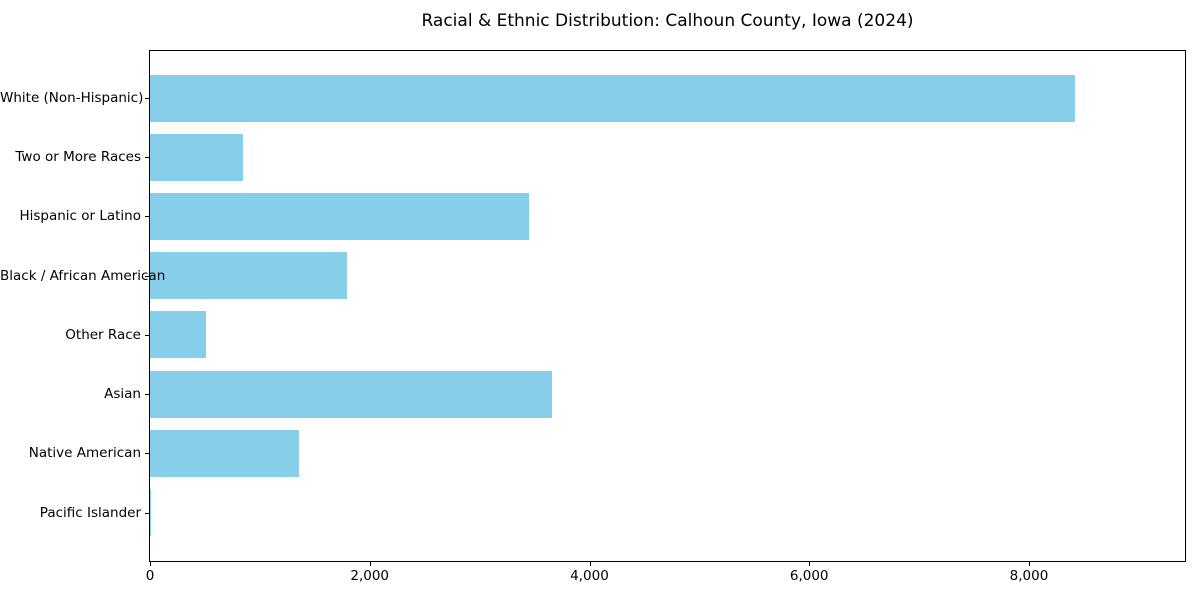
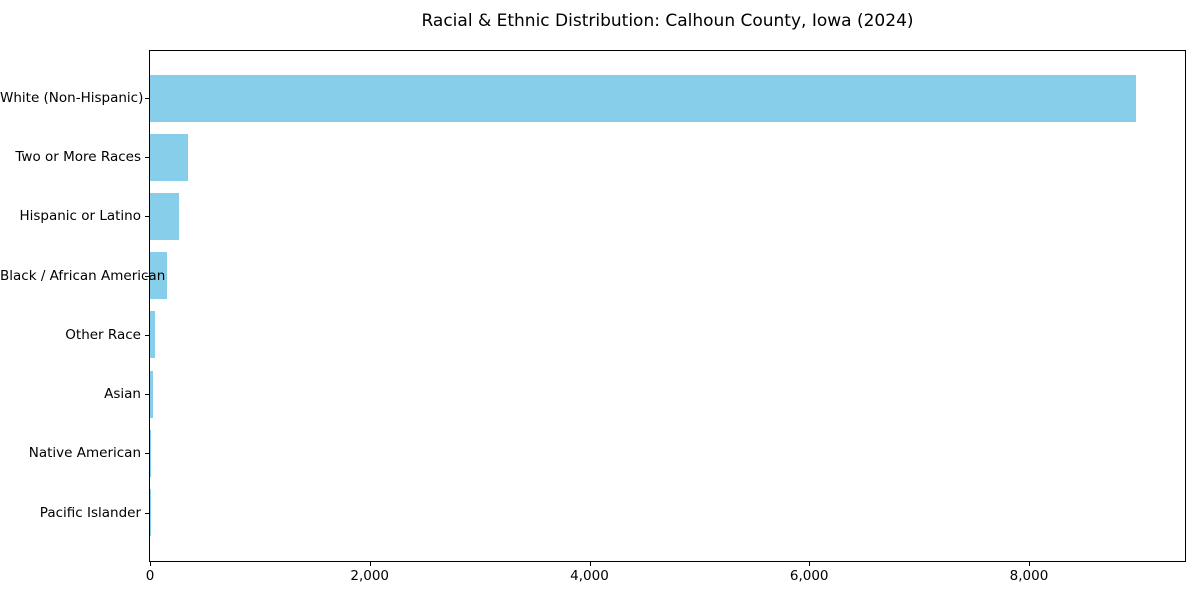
White (Non-Hispanic): 8420 -> 8970
Two or More Races: 850 -> 340
Hispanic or Latino: 3450 -> 260
Black / African American: 1790 -> 150
Other Race: 510 -> 50
Asian: 3660 -> 30
Native American: 1360 -> 10
